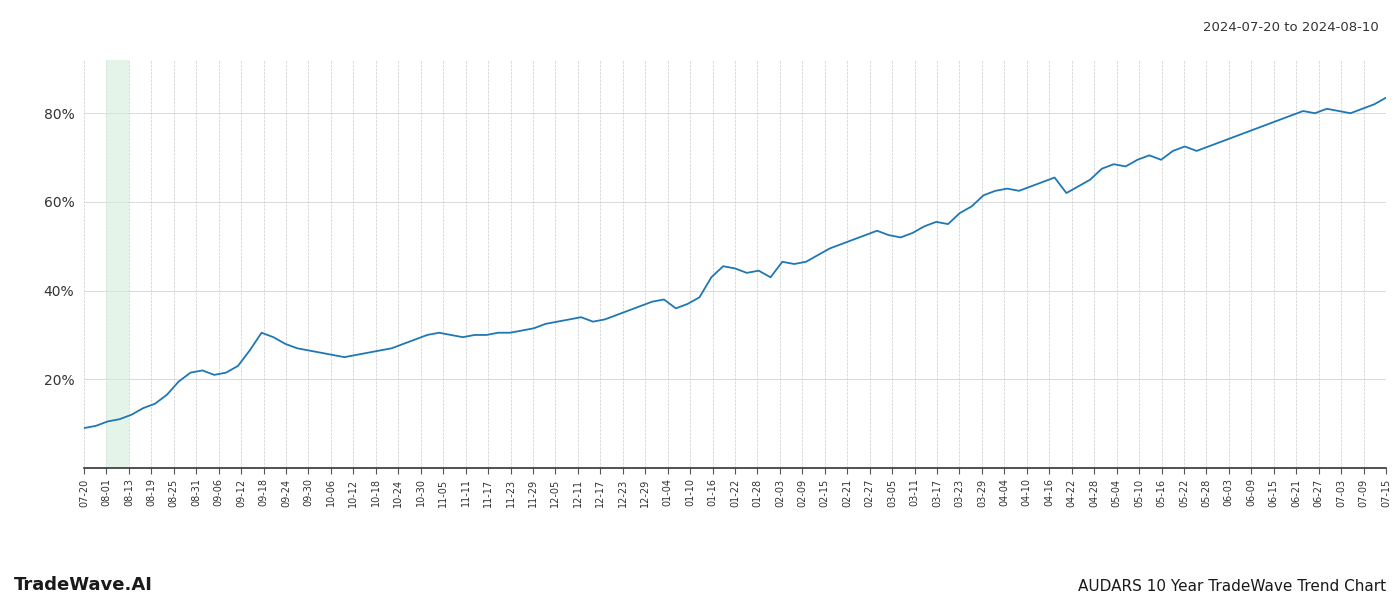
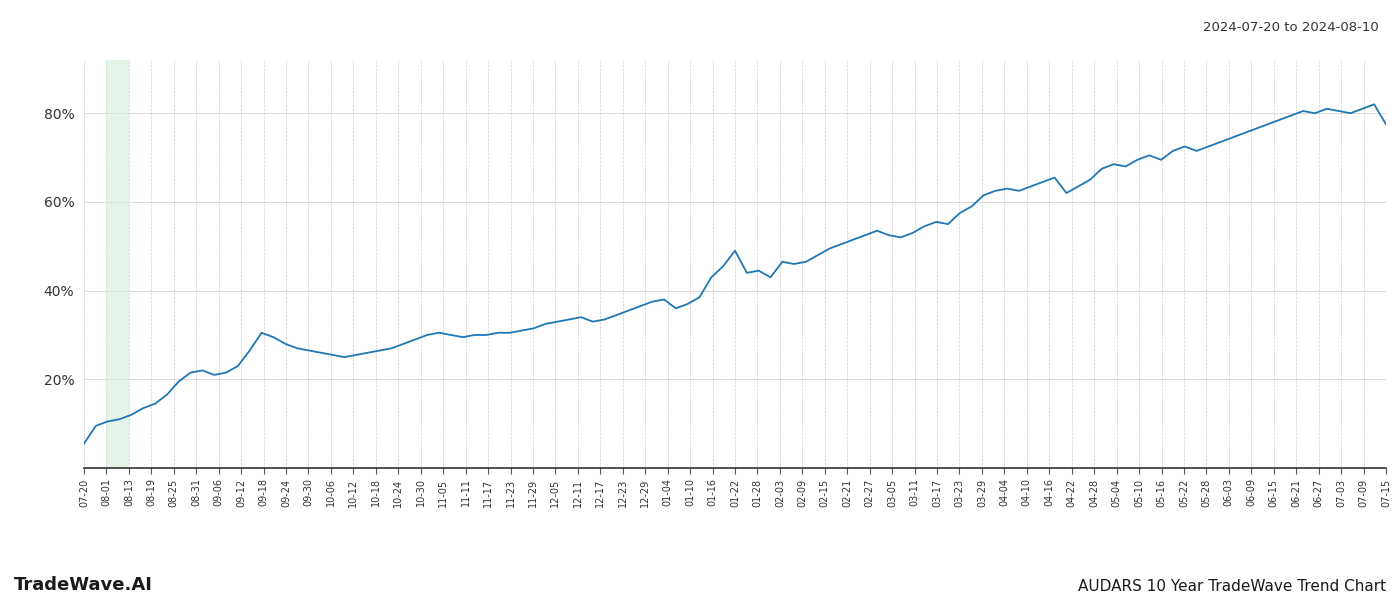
07-20: 9.0% -> 5.5%
01-22: 45.0% -> 49.0%
07-15: 83.5% -> 77.5%
